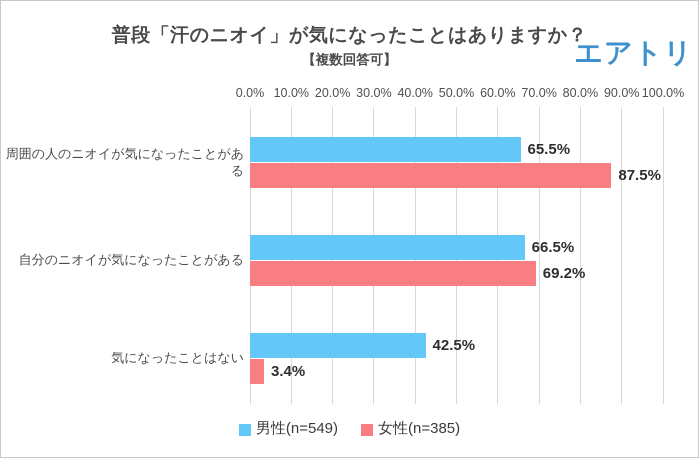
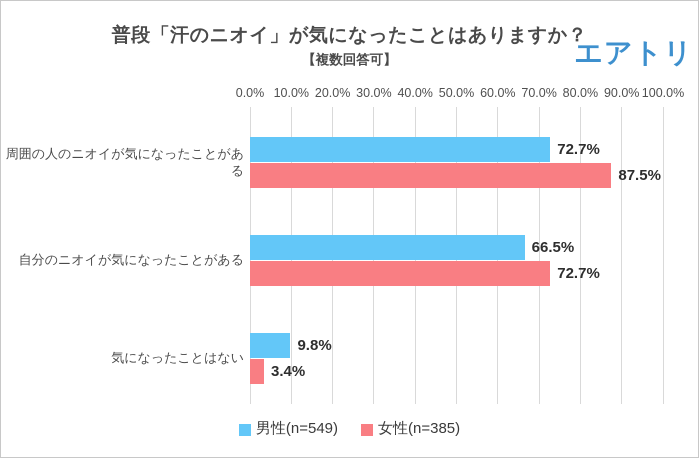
男性(n=549)/周囲の人のニオイが気になったことがある: 65.5% -> 72.7%
女性(n=385)/自分のニオイが気になったことがある: 69.2% -> 72.7%
男性(n=549)/気になったことはない: 42.5% -> 9.8%
